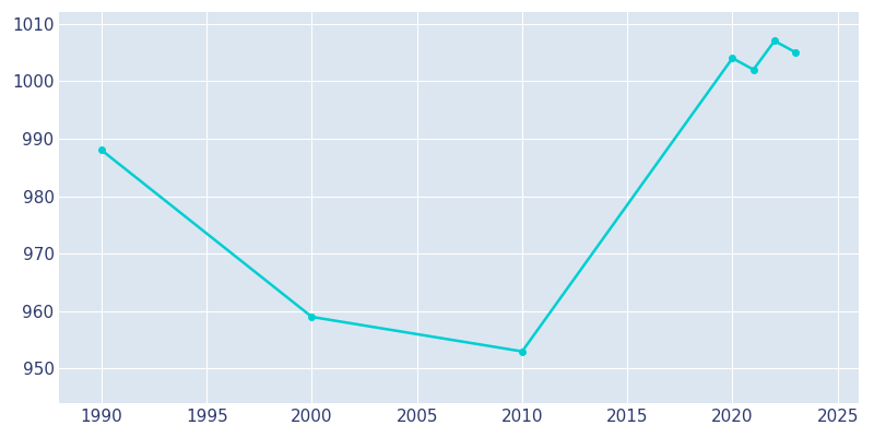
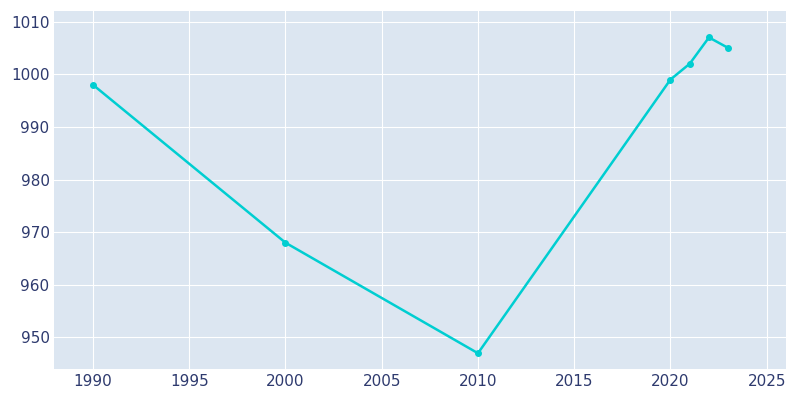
1990: 988 -> 998
2000: 959 -> 968
2010: 953 -> 947
2020: 1004 -> 999
